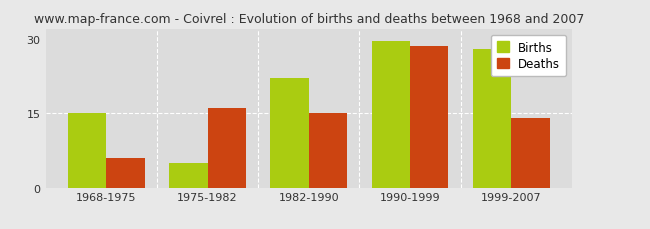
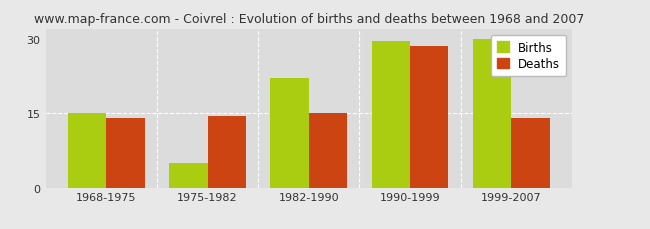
Deaths/1968-1975: 6.0 -> 14.0
Deaths/1975-1982: 16.0 -> 14.5
Births/1999-2007: 28.0 -> 30.0
